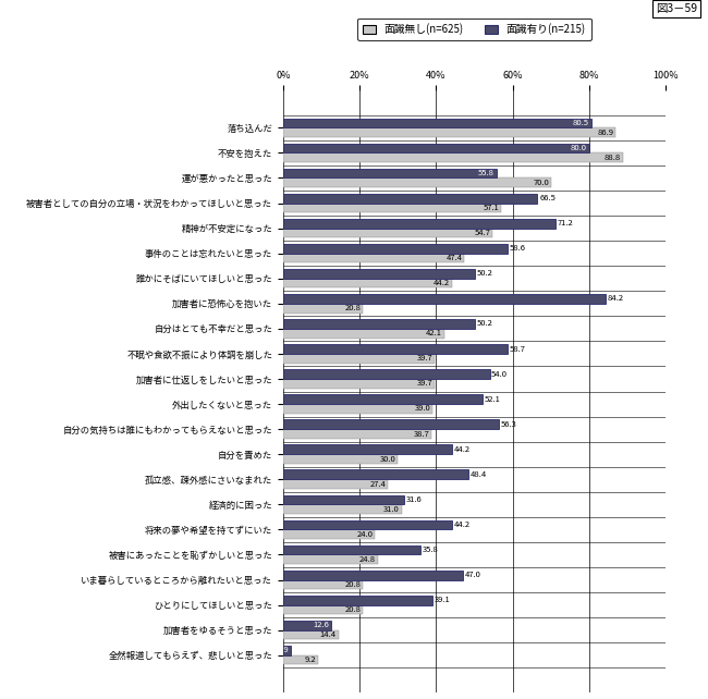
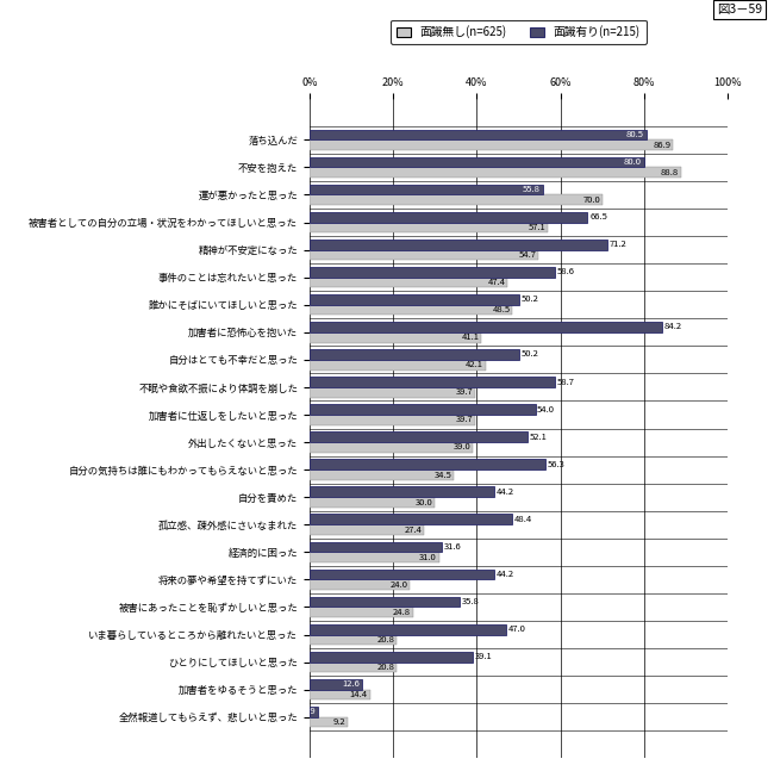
面識無し(n=625)/誰かにそばにいてほしいと思った: 44.2 -> 48.5
面識無し(n=625)/加害者に恐怖心を抱いた: 20.8 -> 41.1
面識無し(n=625)/自分の気持ちは誰にもわかってもらえないと思った: 38.7 -> 34.5
